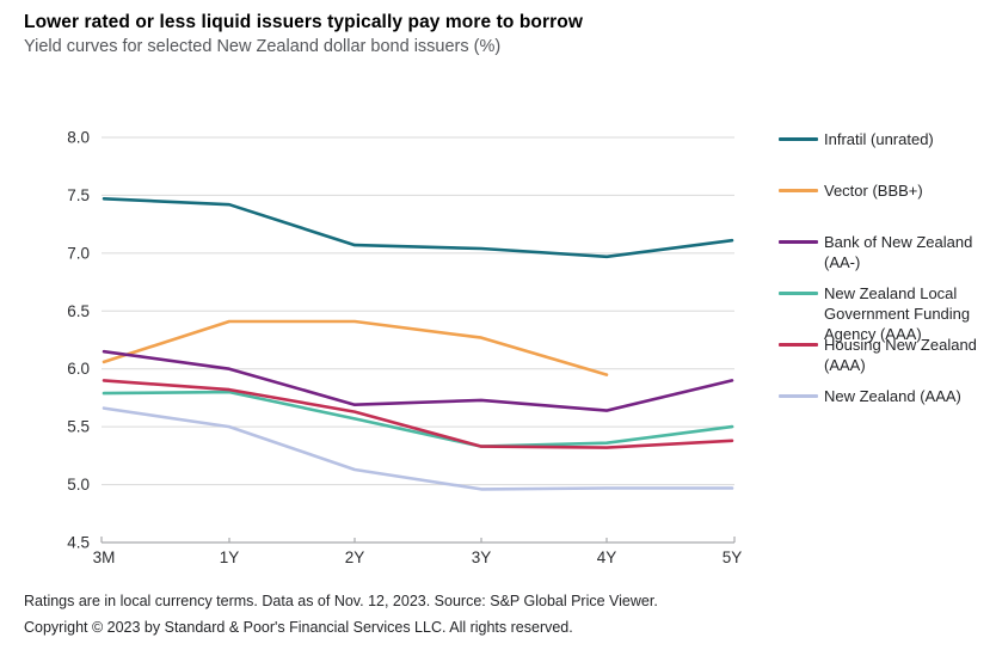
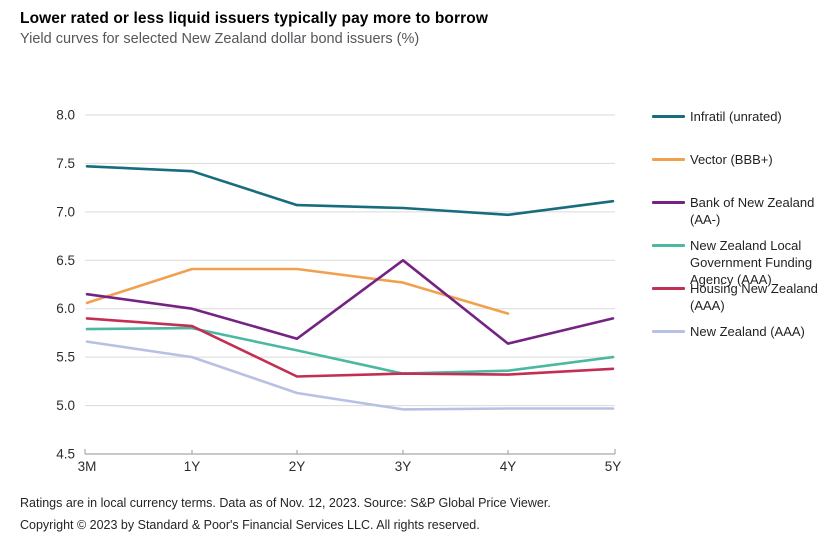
Housing New Zealand (AAA)/2Y: 5.6 -> 5.3
Bank of New Zealand (AA-)/3Y: 5.7 -> 6.5
